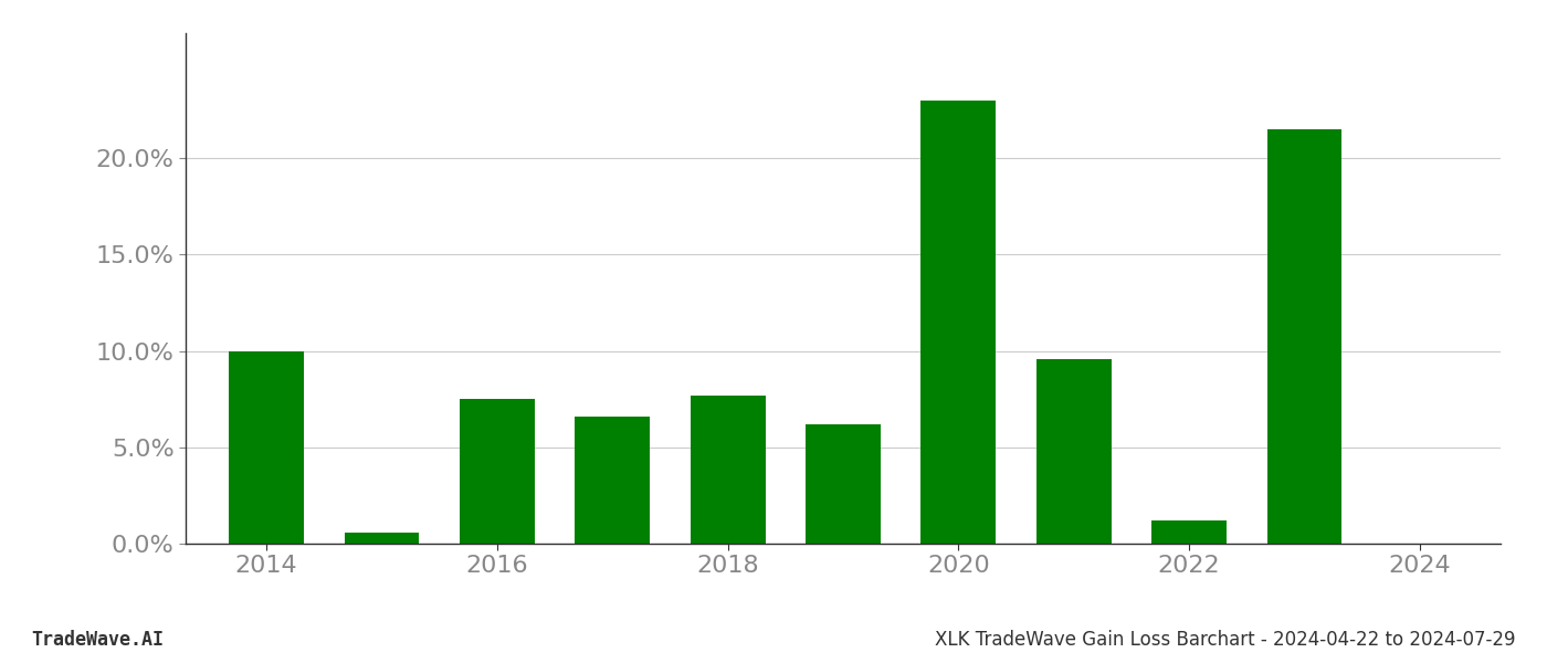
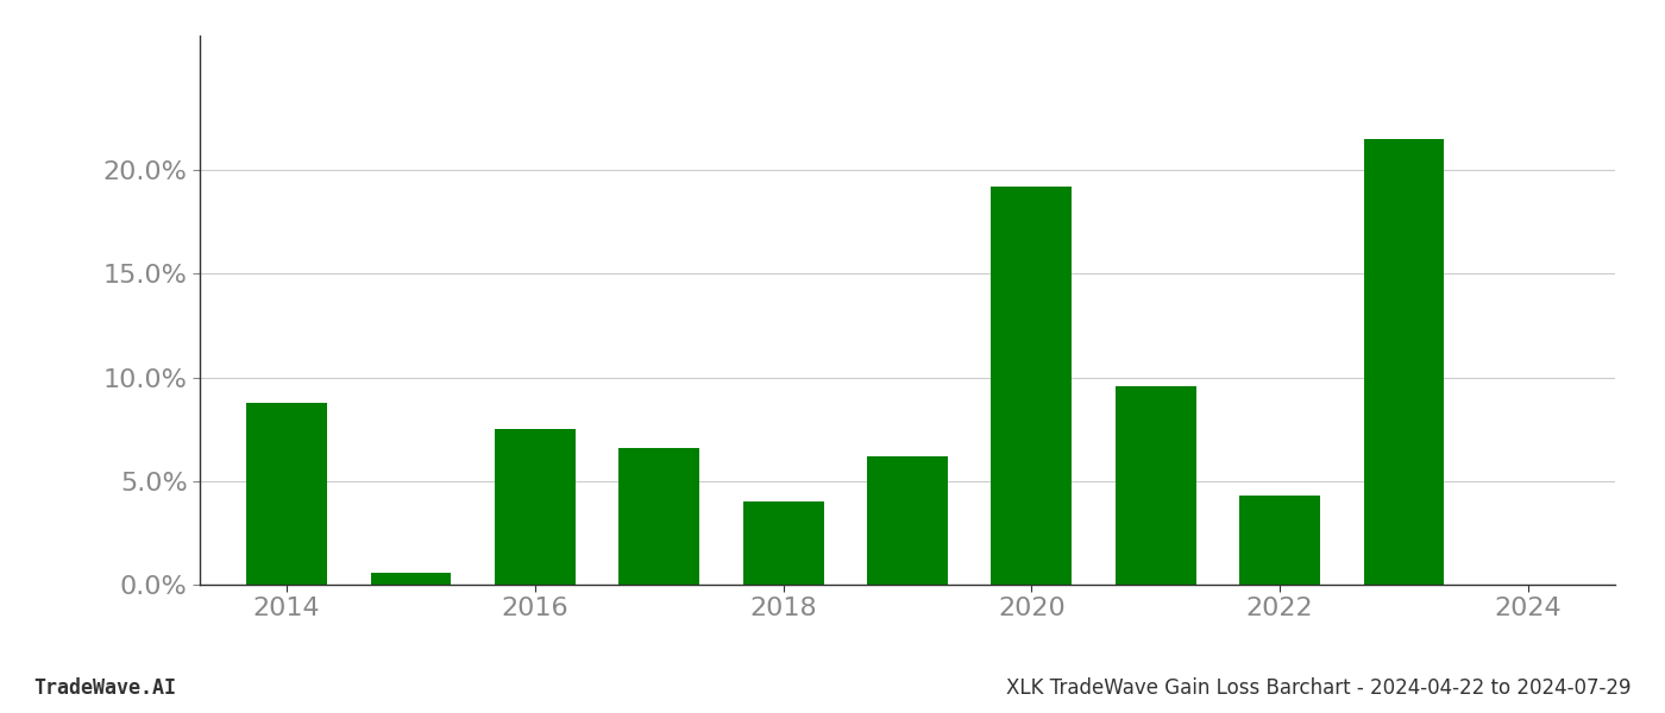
2014: 10.0% -> 8.8%
2018: 7.7% -> 4.0%
2020: 23.0% -> 19.2%
2022: 1.2% -> 4.3%
